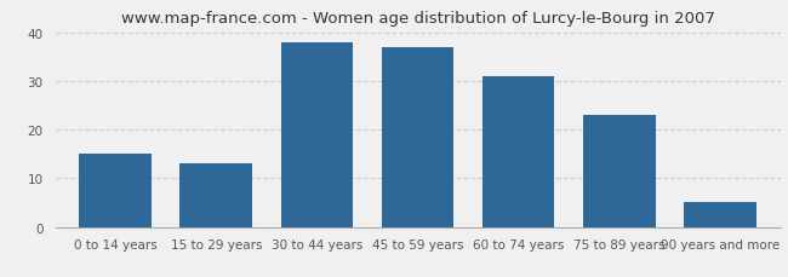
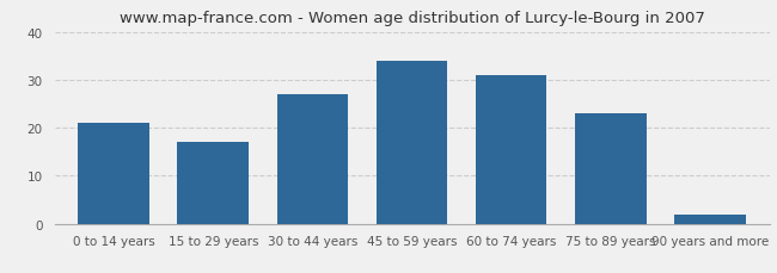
0 to 14 years: 15 -> 21
15 to 29 years: 13 -> 17
30 to 44 years: 38 -> 27
45 to 59 years: 37 -> 34
90 years and more: 5 -> 2
